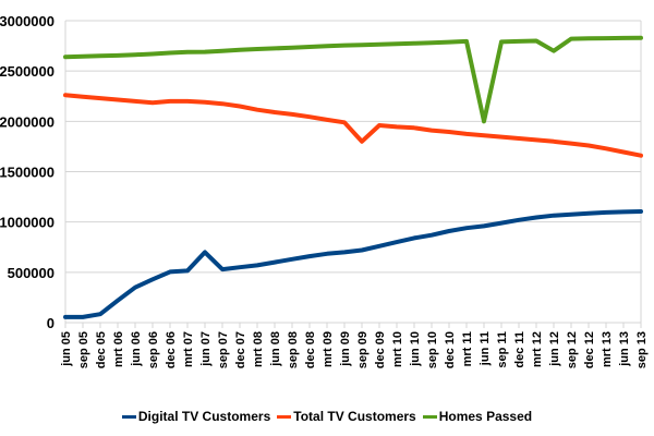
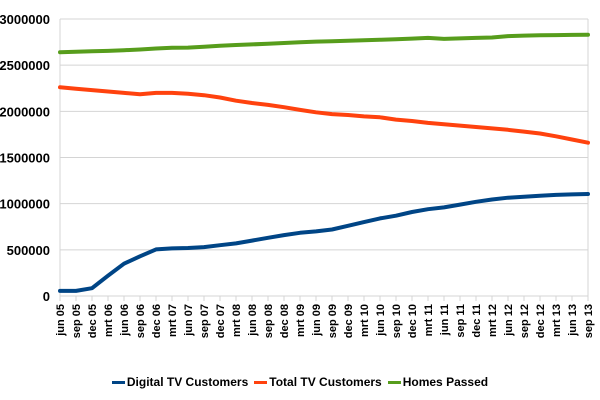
Digital TV Customers/jun 07: 700000 -> 500000
Total TV Customers/sep 09: 1800000 -> 2000000
Homes Passed/jun 11: 2000000 -> 2800000
Homes Passed/jun 12: 2700000 -> 2800000
